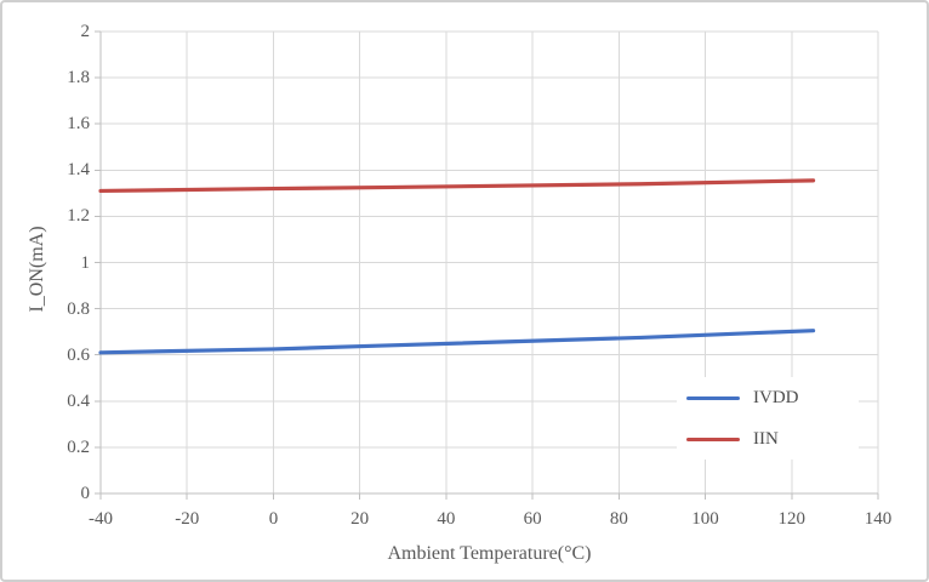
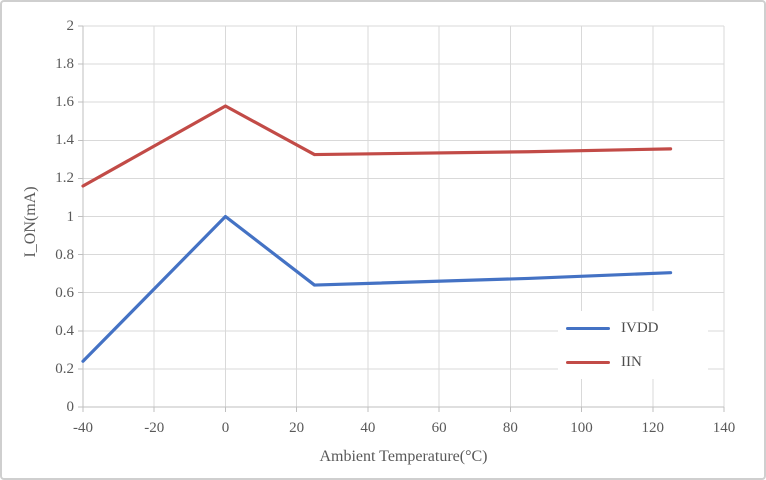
IVDD/-40: 0.61 -> 0.24
IIN/-40: 1.31 -> 1.16
IVDD/0: 0.62 -> 1.00
IIN/0: 1.32 -> 1.58
